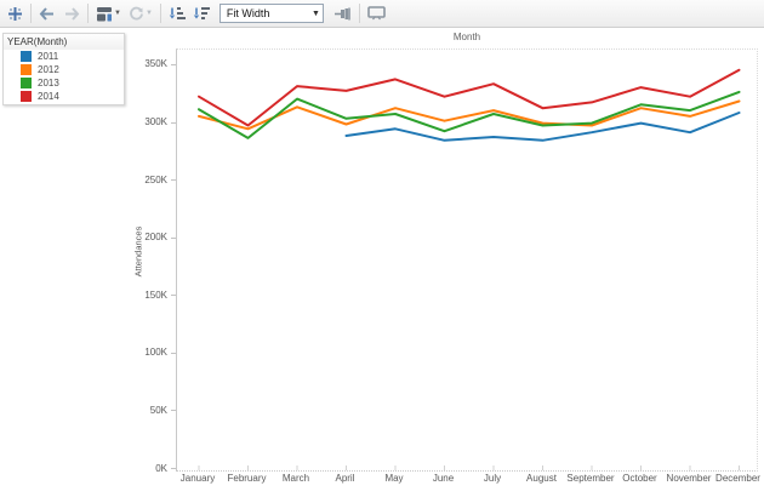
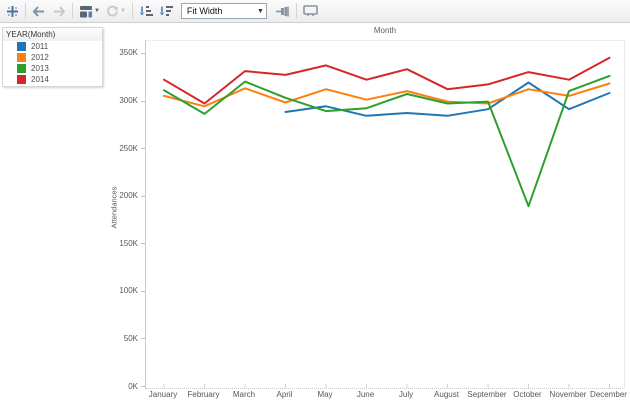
2013/May: 310K -> 290K
2011/October: 300K -> 320K
2013/October: 320K -> 190K
